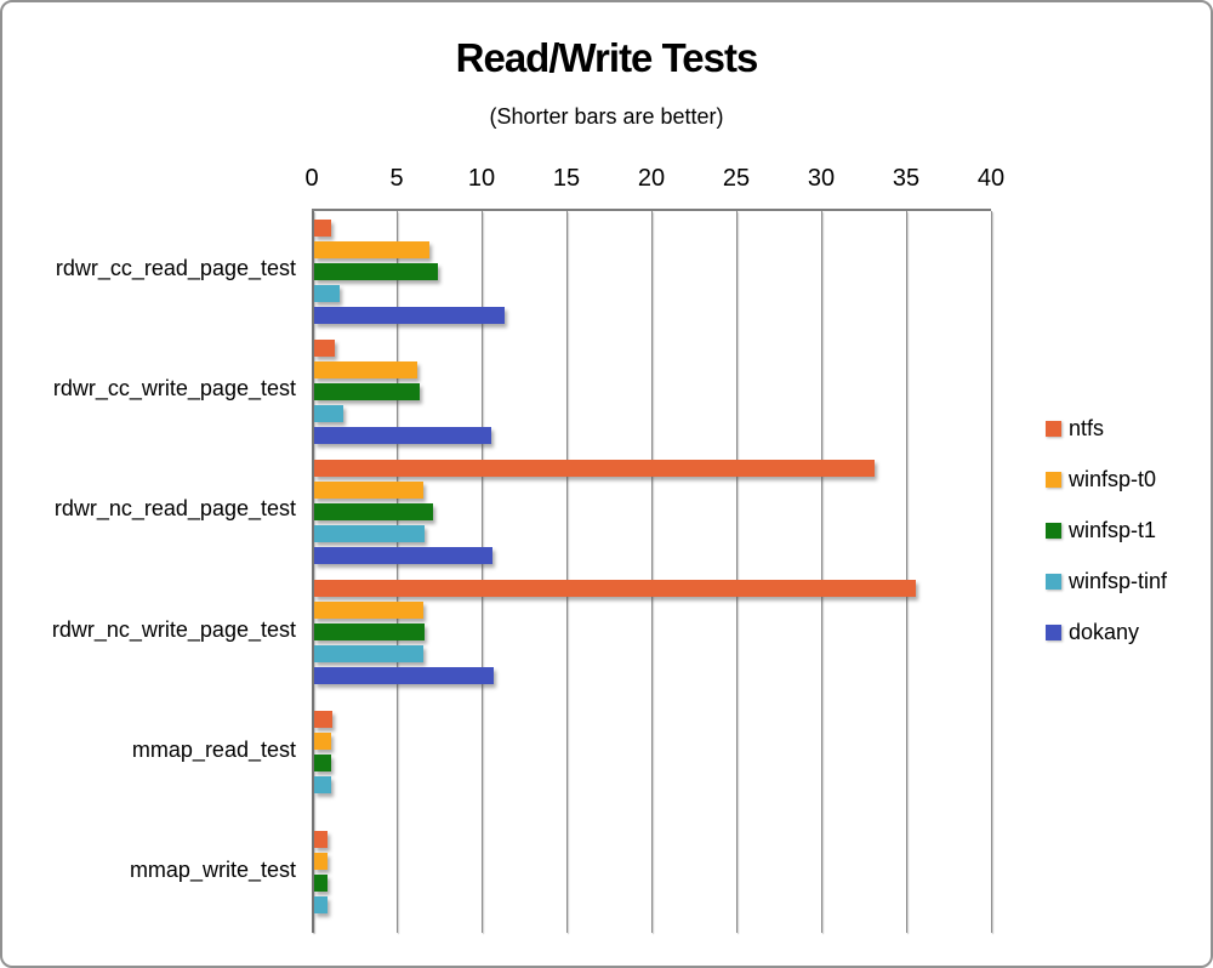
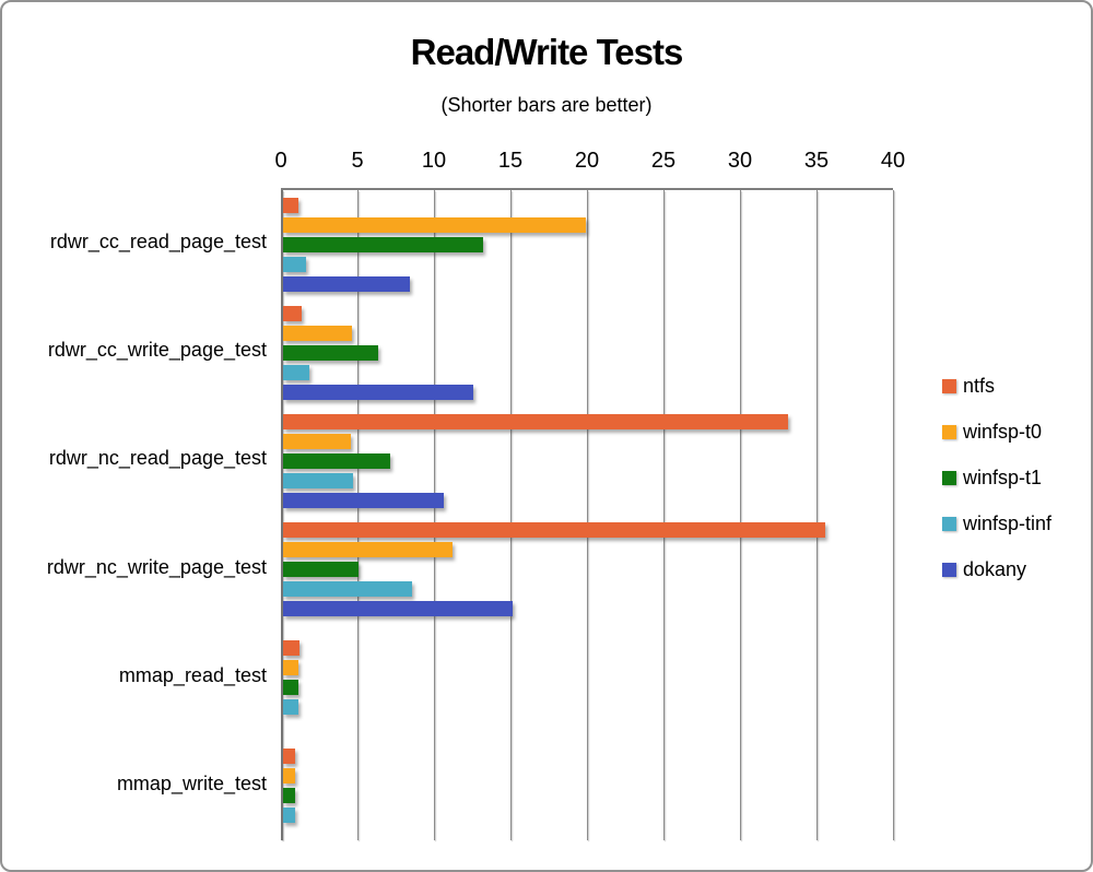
winfsp-t0/rdwr_cc_read_page_test: 6.8 -> 19.8
winfsp-t1/rdwr_cc_read_page_test: 7.3 -> 13.1
dokany/rdwr_cc_read_page_test: 11.2 -> 8.3
winfsp-t0/rdwr_cc_write_page_test: 6.1 -> 4.5
dokany/rdwr_cc_write_page_test: 10.4 -> 12.4
winfsp-t0/rdwr_nc_read_page_test: 6.4 -> 4.4
winfsp-tinf/rdwr_nc_read_page_test: 6.5 -> 4.6
winfsp-t0/rdwr_nc_write_page_test: 6.4 -> 11.1
winfsp-t1/rdwr_nc_write_page_test: 6.5 -> 4.9
winfsp-tinf/rdwr_nc_write_page_test: 6.4 -> 8.4
dokany/rdwr_nc_write_page_test: 10.6 -> 15.0
